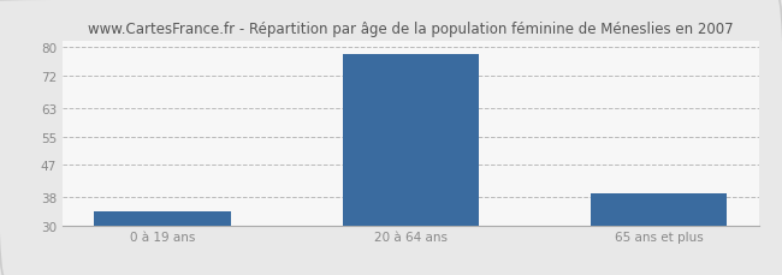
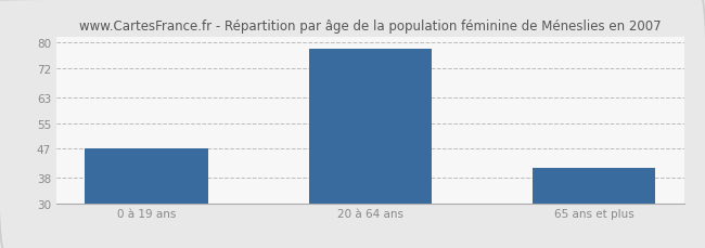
0 à 19 ans: 34 -> 47
65 ans et plus: 39 -> 41
